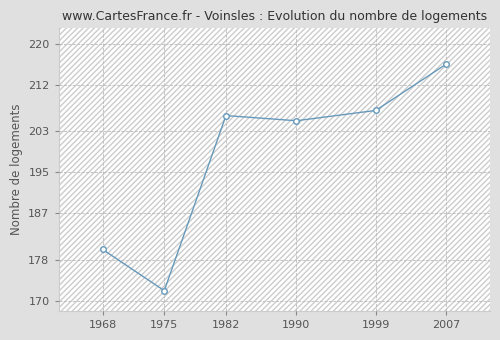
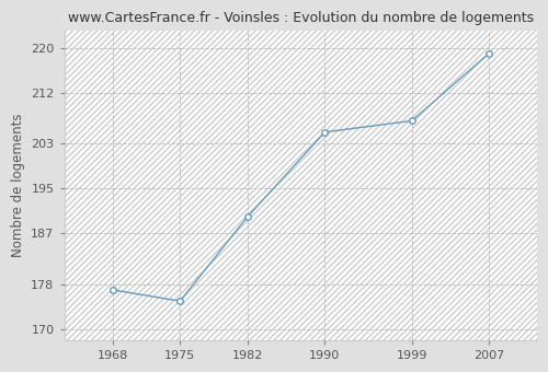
1968: 180 -> 177
1975: 172 -> 175
1982: 206 -> 190
2007: 216 -> 219
